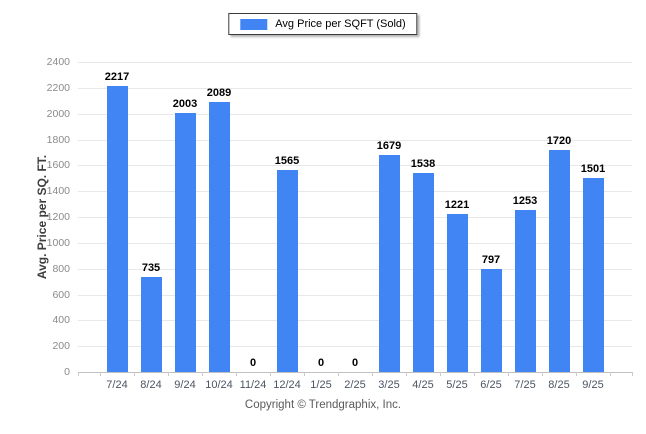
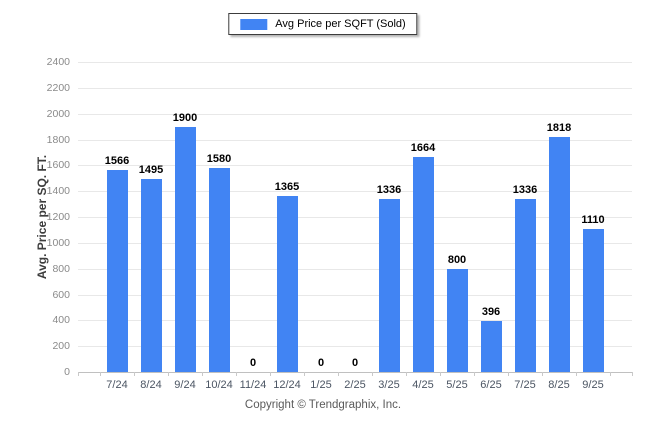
7/24: 2217 -> 1566
8/24: 735 -> 1495
9/24: 2003 -> 1900
10/24: 2089 -> 1580
12/24: 1565 -> 1365
3/25: 1679 -> 1336
4/25: 1538 -> 1664
5/25: 1221 -> 800
6/25: 797 -> 396
7/25: 1253 -> 1336
8/25: 1720 -> 1818
9/25: 1501 -> 1110
